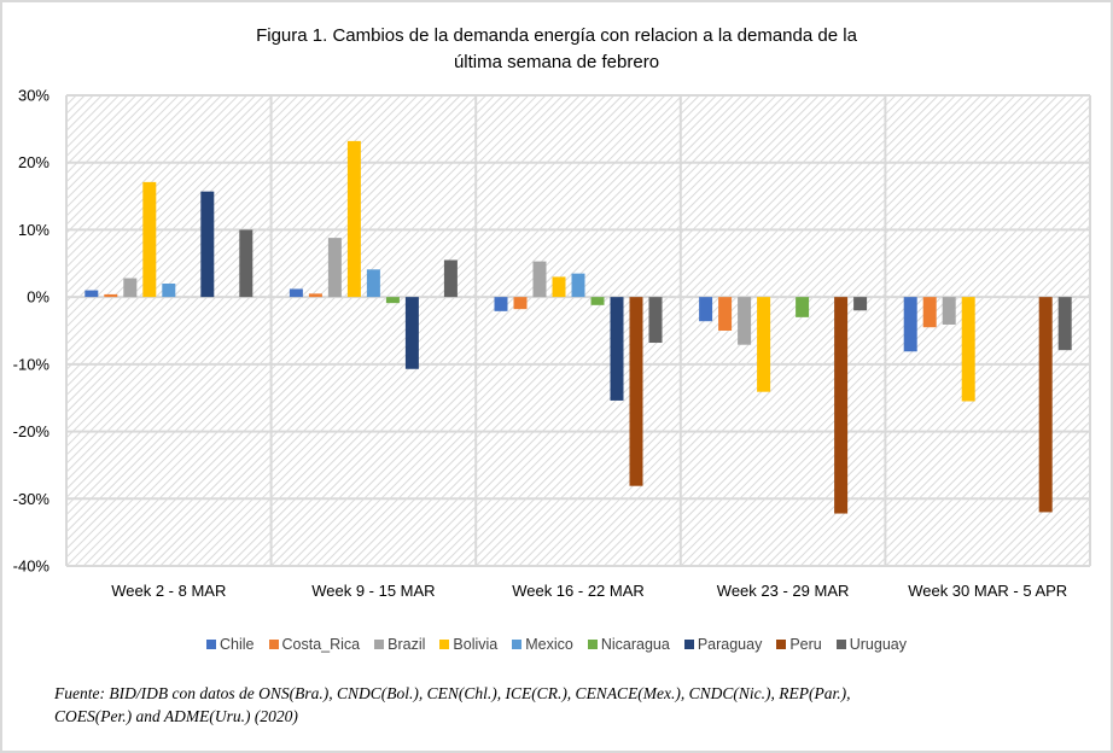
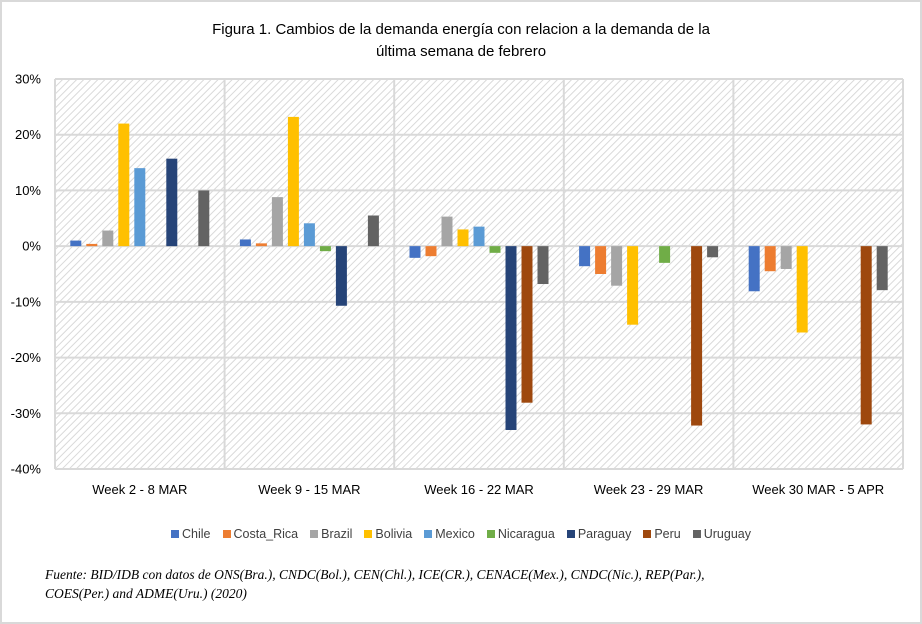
Bolivia/Week 2 - 8 MAR: 17% -> 22%
Mexico/Week 2 - 8 MAR: 2% -> 14%
Paraguay/Week 16 - 22 MAR: -15% -> -33%
